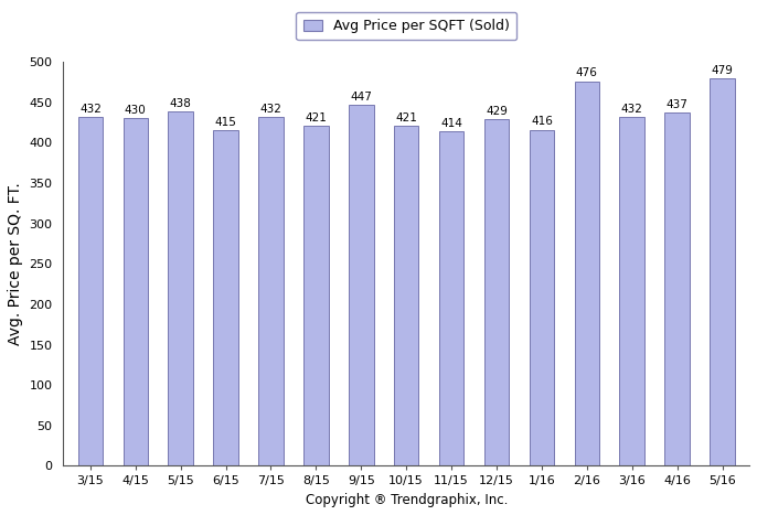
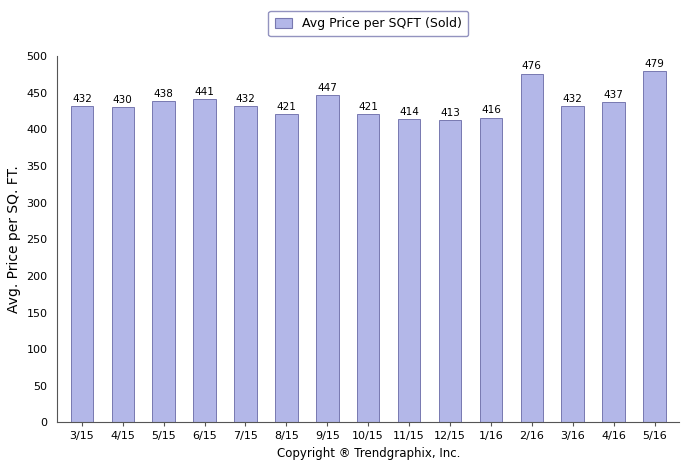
6/15: 415 -> 441
12/15: 429 -> 413
